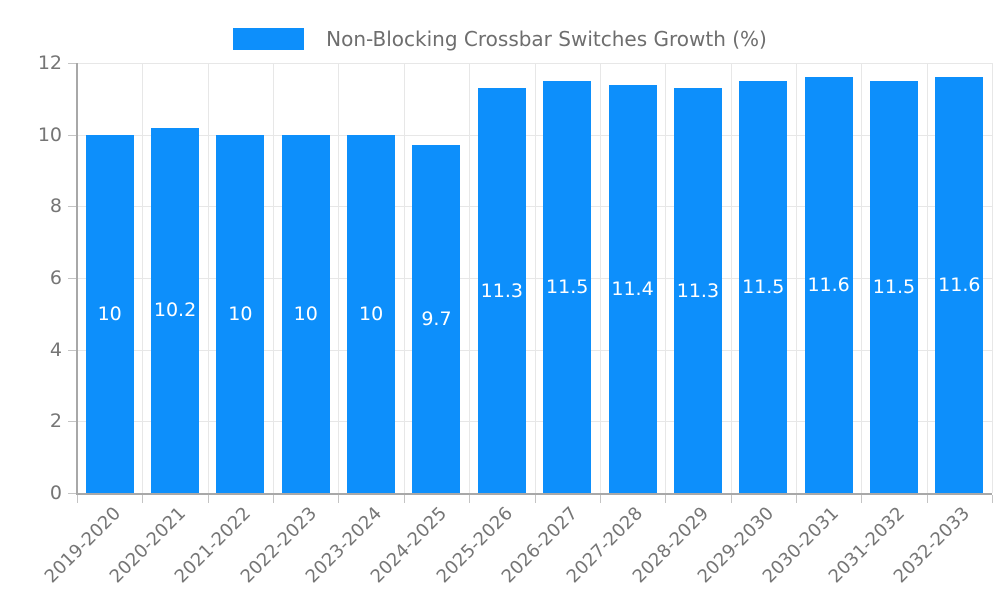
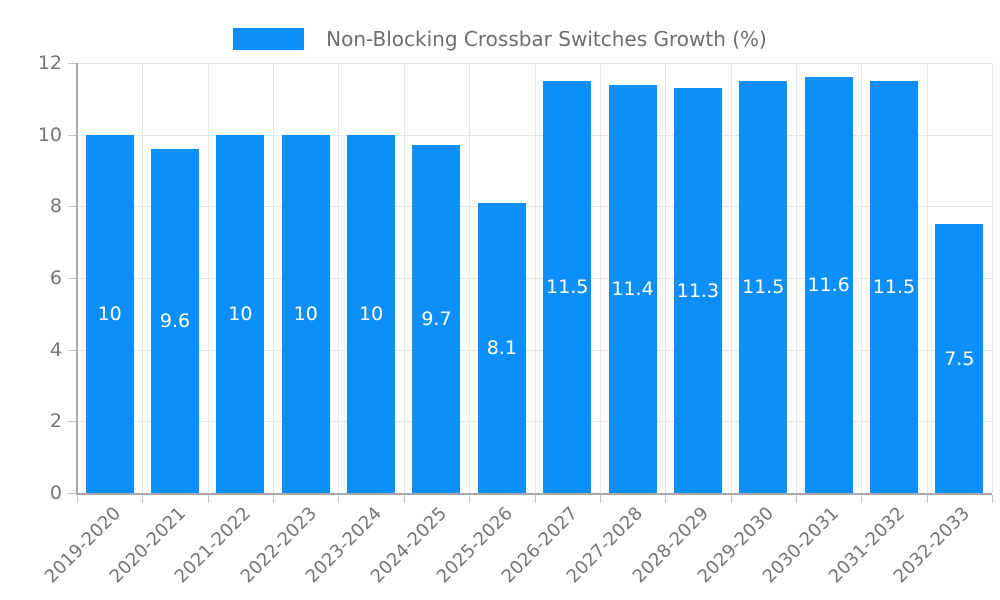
2020-2021: 10.2 -> 9.6
2025-2026: 11.3 -> 8.1
2032-2033: 11.6 -> 7.5
